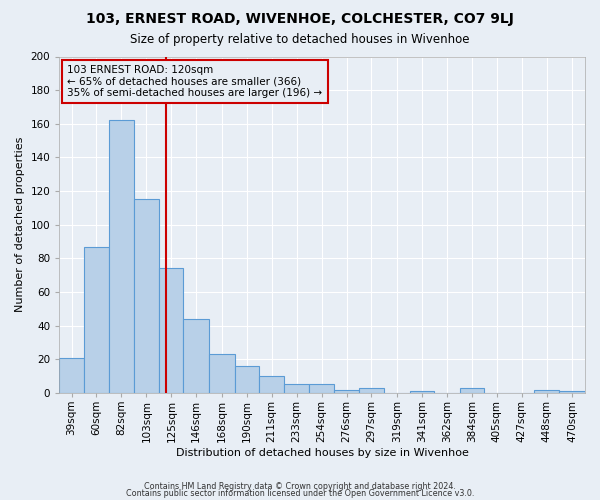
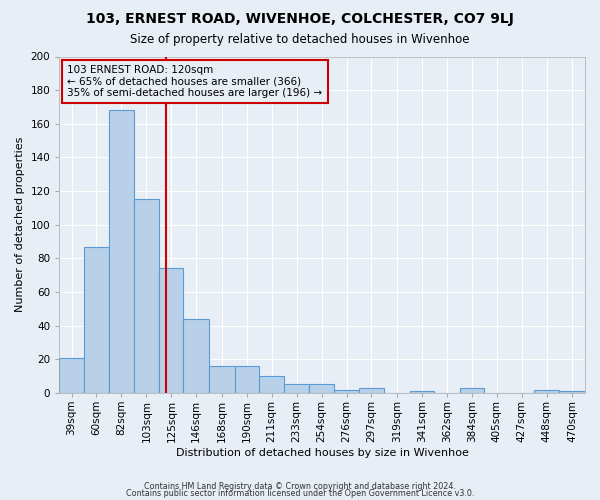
82sqm: 162 -> 168
168sqm: 23 -> 16
